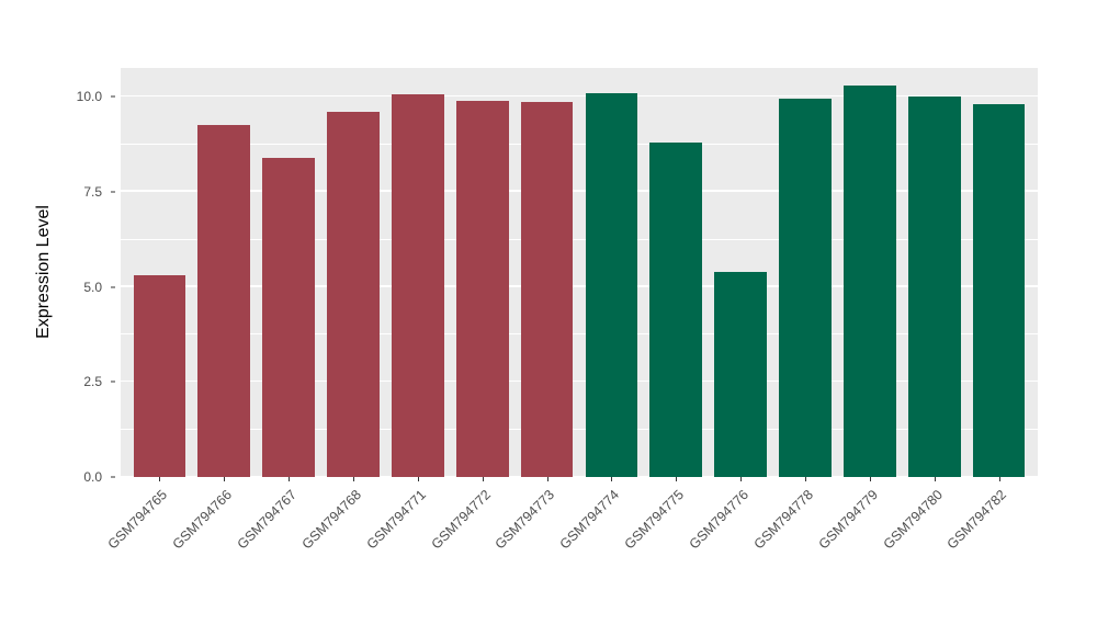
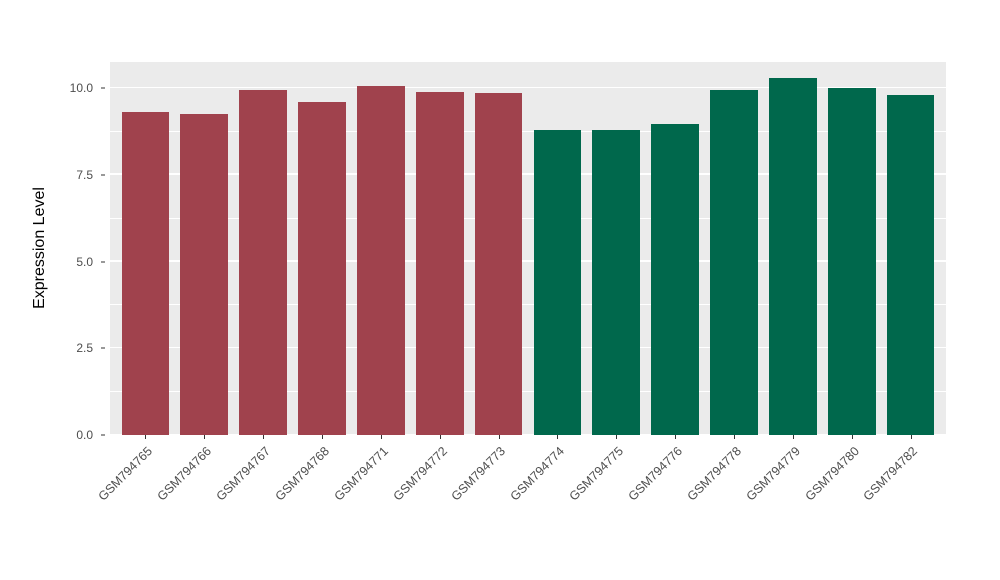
GSM794765: 5.3 -> 9.3
GSM794767: 8.4 -> 9.9
GSM794774: 10.1 -> 8.8
GSM794776: 5.4 -> 8.9
